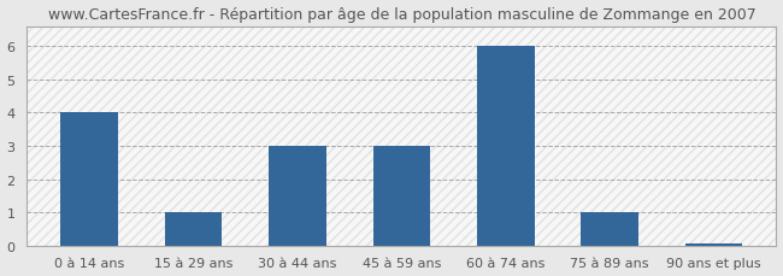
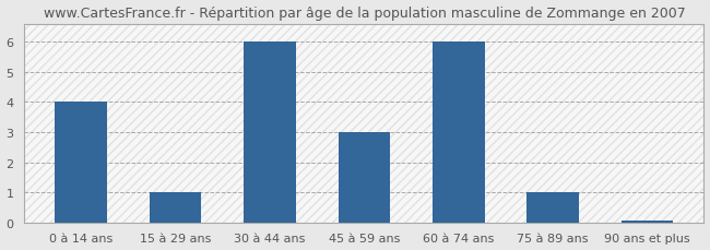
30 à 44 ans: 3.00 -> 6.00
